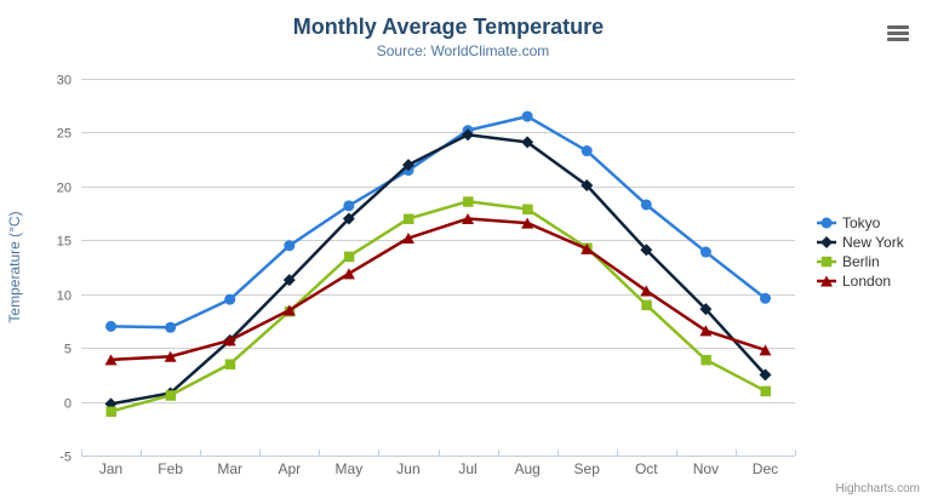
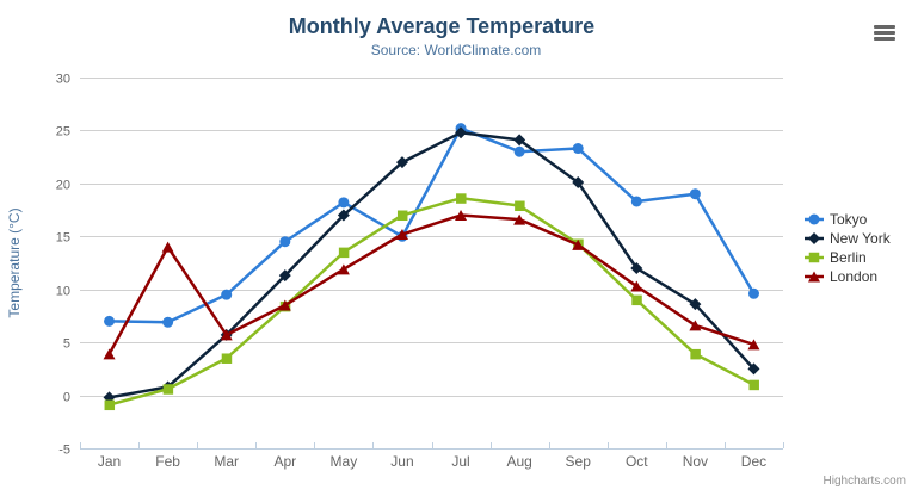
London/Feb: 4 -> 14
Tokyo/Jun: 22 -> 15
Tokyo/Aug: 26 -> 23
New York/Oct: 14 -> 12
Tokyo/Nov: 14 -> 19
